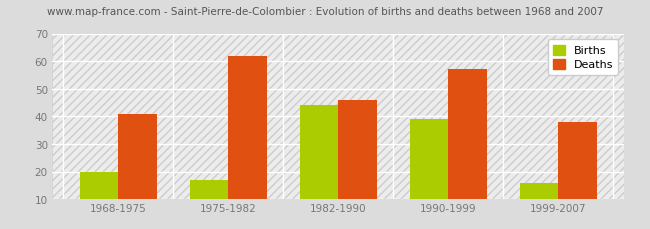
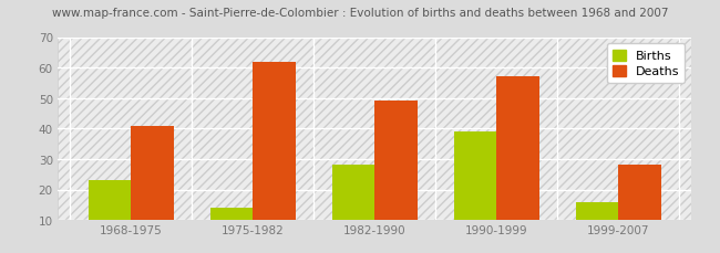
Births/1968-1975: 20 -> 23
Births/1975-1982: 17 -> 14
Births/1982-1990: 44 -> 28
Deaths/1982-1990: 46 -> 49
Deaths/1999-2007: 38 -> 28
